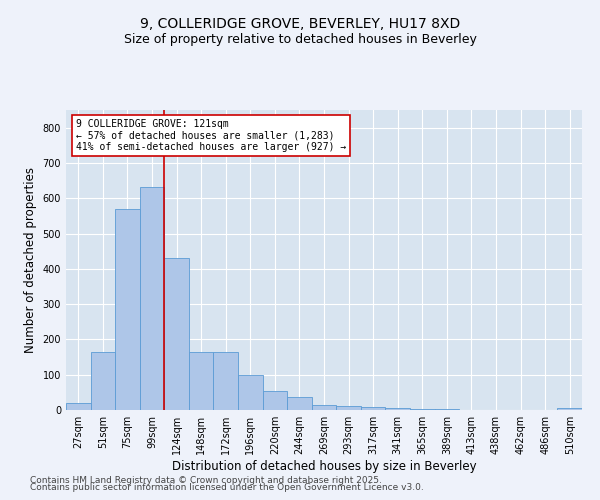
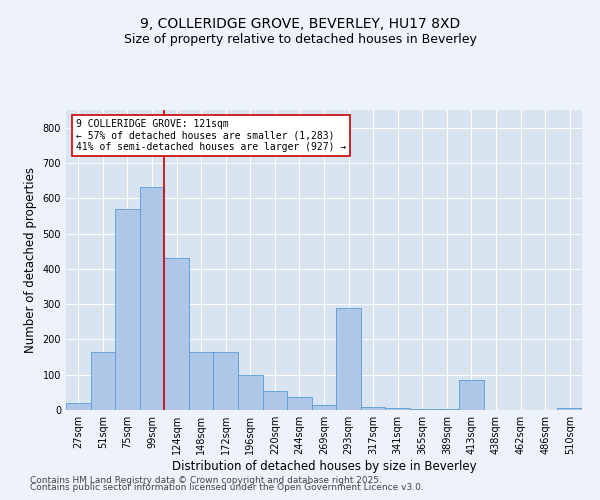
293sqm: 10 -> 290
413sqm: 1 -> 85
